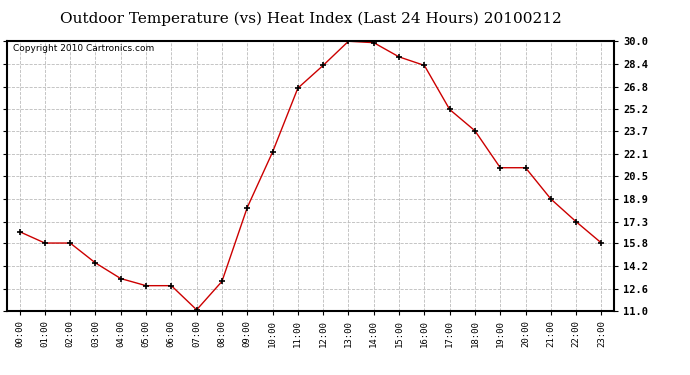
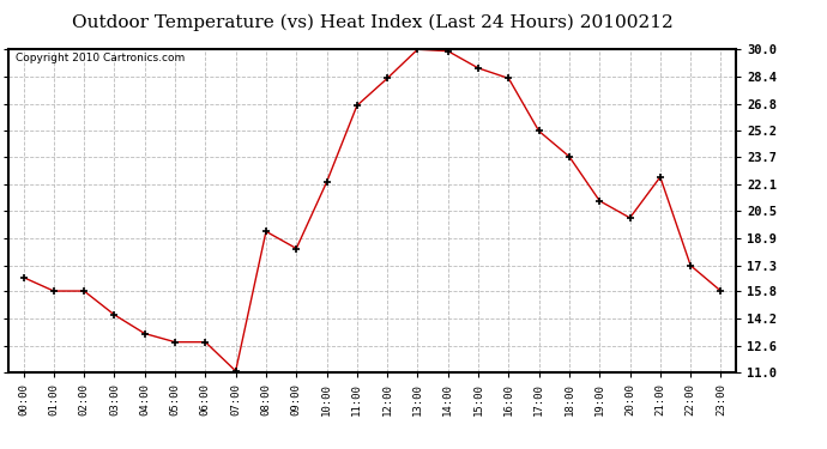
08:00: 13.1 -> 19.3
20:00: 21.1 -> 20.1
21:00: 18.9 -> 22.5
